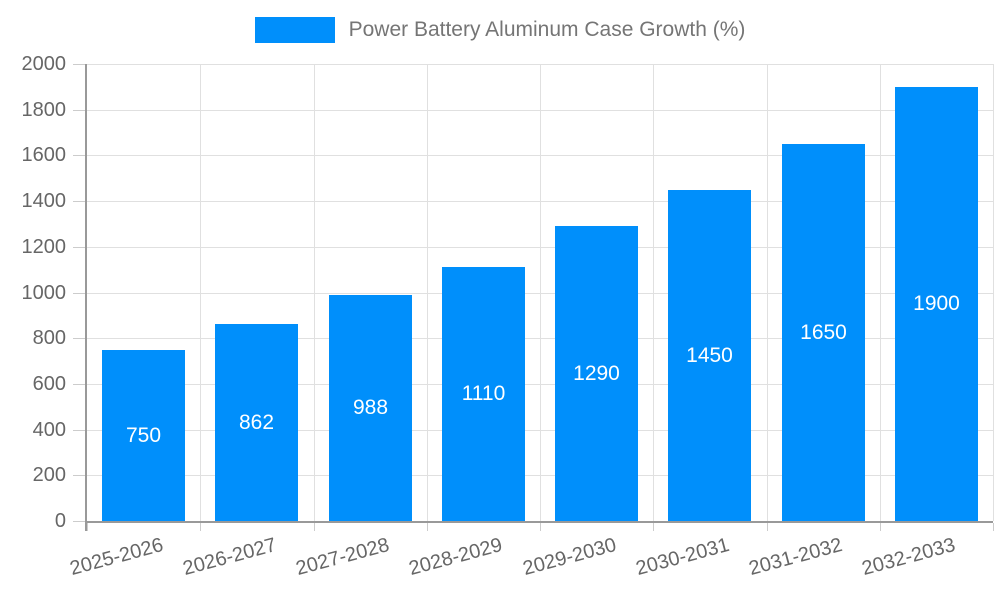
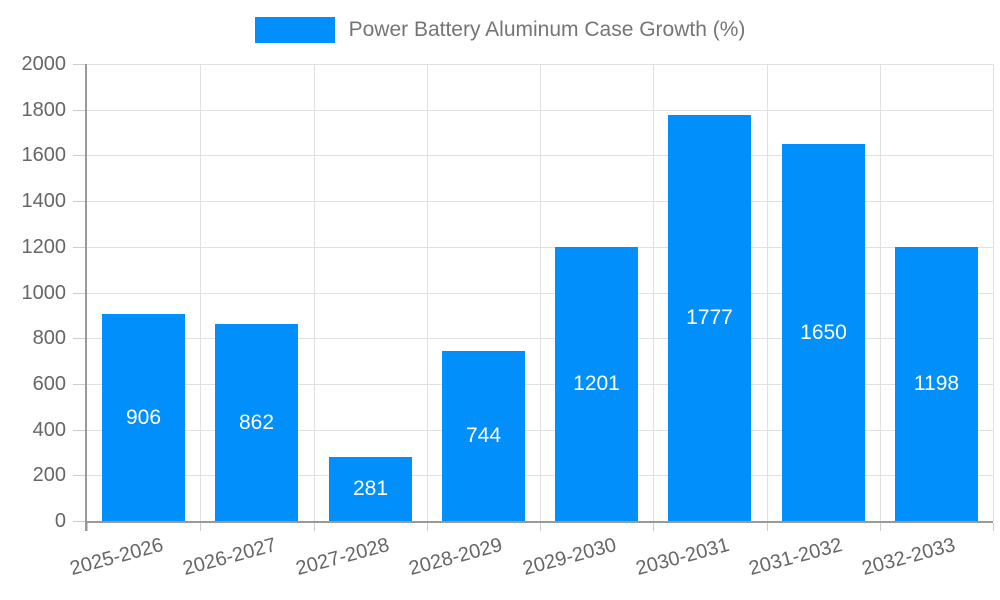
2025-2026: 750 -> 906
2027-2028: 988 -> 281
2028-2029: 1110 -> 744
2029-2030: 1290 -> 1201
2030-2031: 1450 -> 1777
2032-2033: 1900 -> 1198
